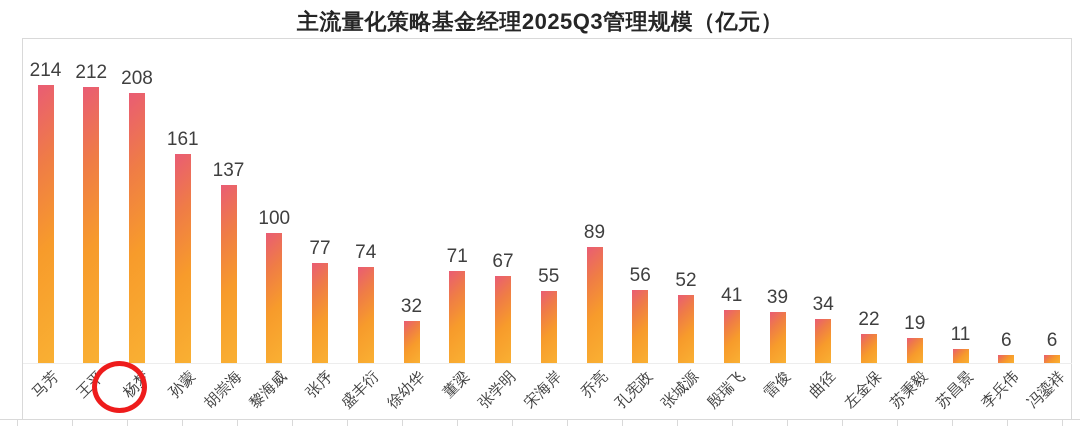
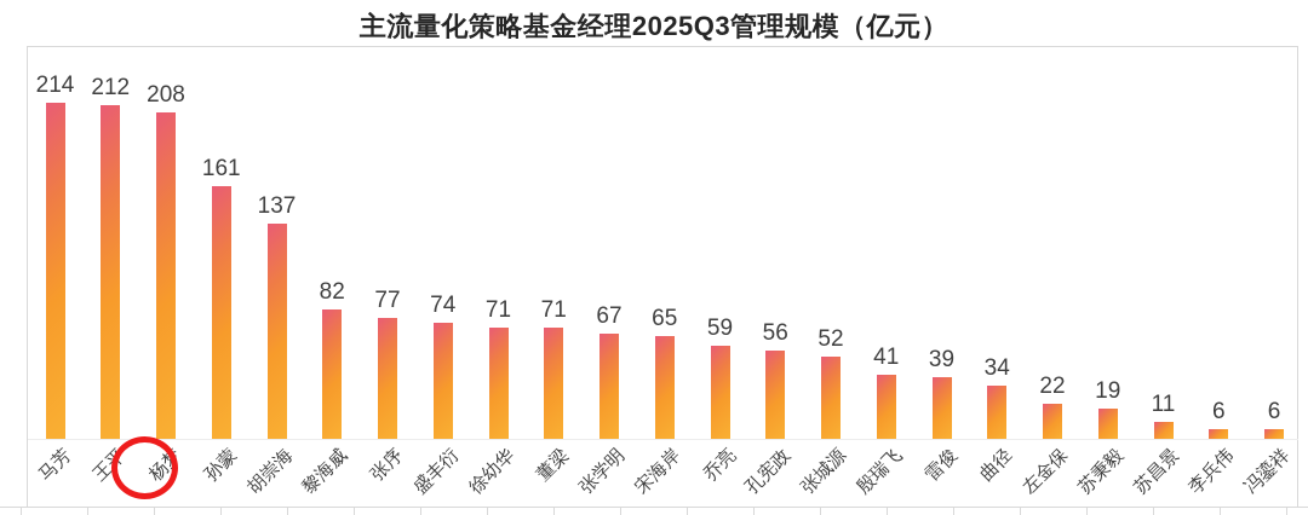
黎海威: 100 -> 82
徐幼华: 32 -> 71
宋海岸: 55 -> 65
乔亮: 89 -> 59
